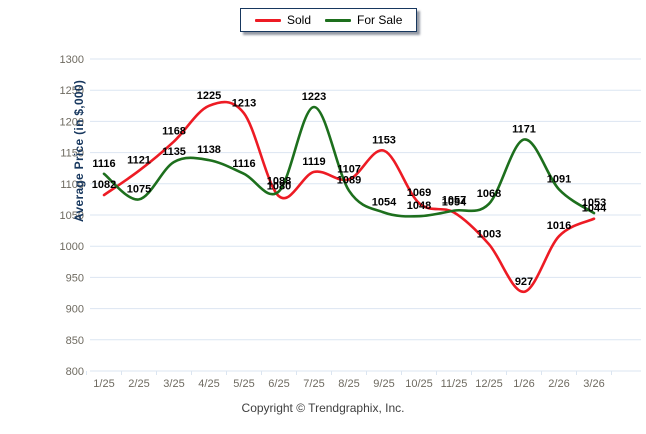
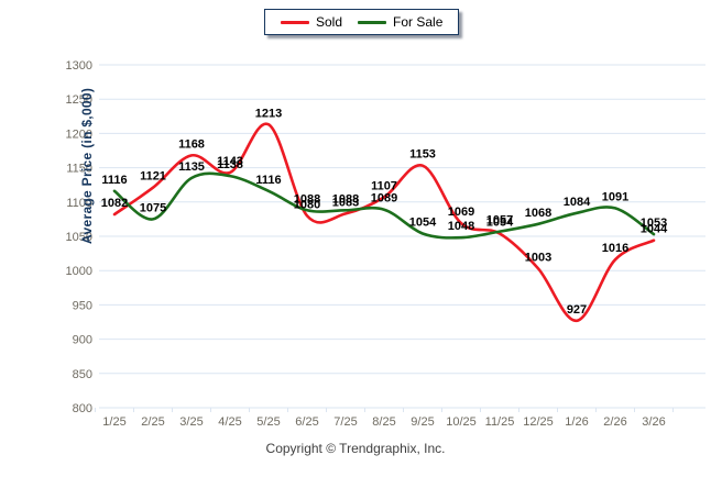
Sold/4/25: 1225 -> 1143
Sold/7/25: 1119 -> 1083
For Sale/7/25: 1223 -> 1088
For Sale/1/26: 1171 -> 1084
